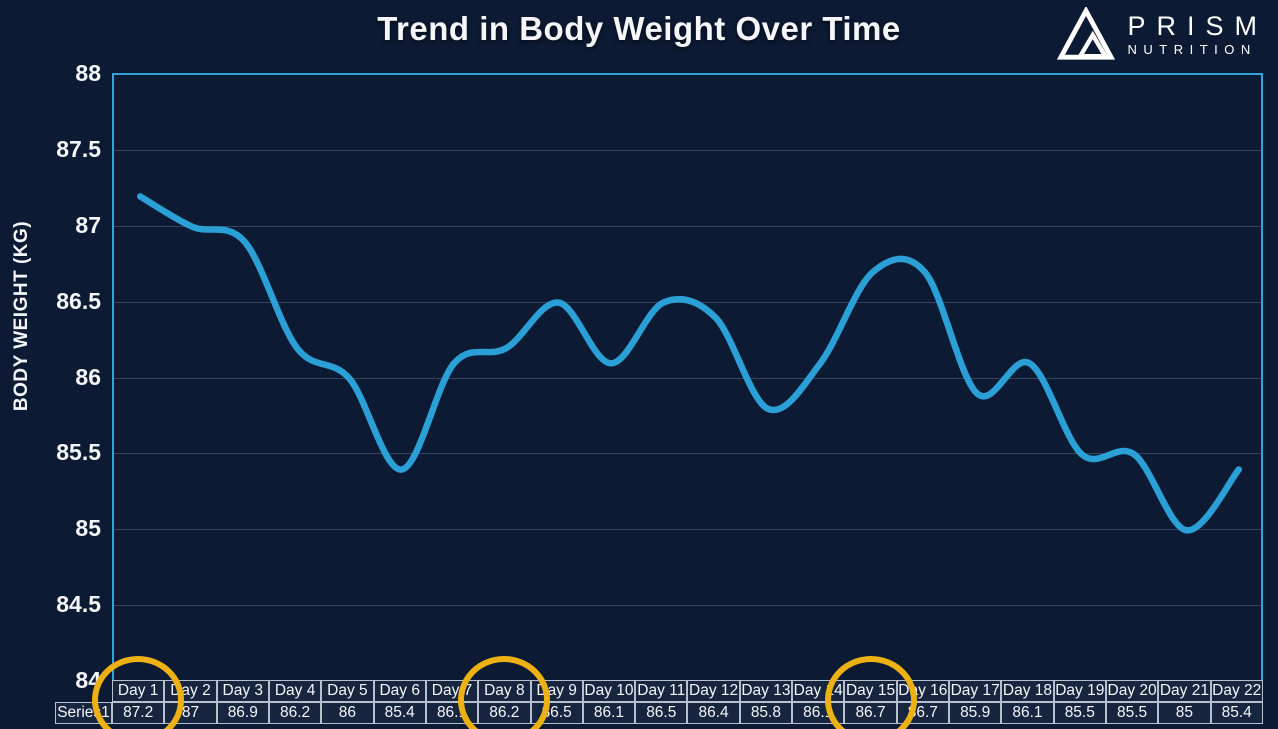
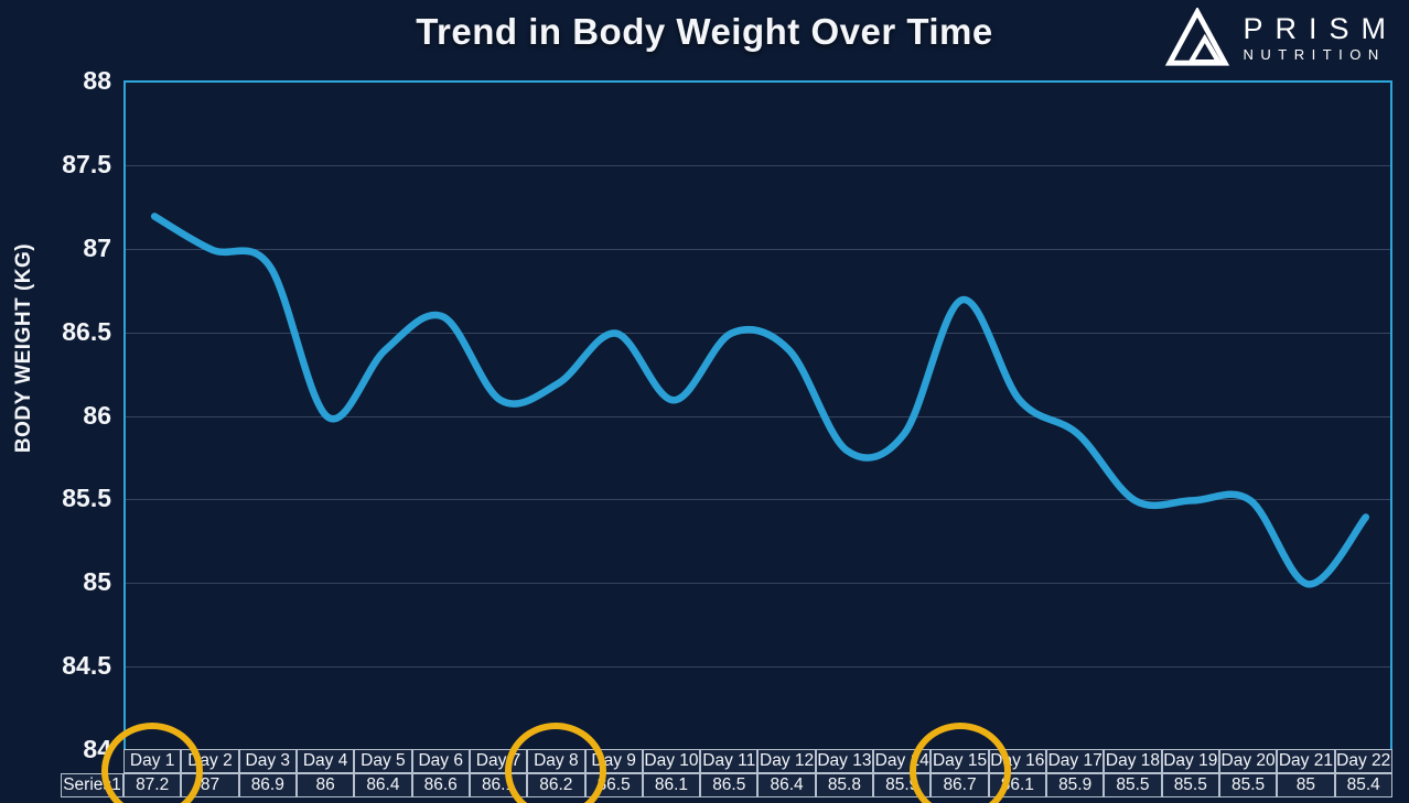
Day 4: 86.2 -> 86
Day 5: 86 -> 86.4
Day 6: 85.4 -> 86.6
Day 14: 86.1 -> 85.9
Day 16: 86.7 -> 86.1
Day 18: 86.1 -> 85.5
